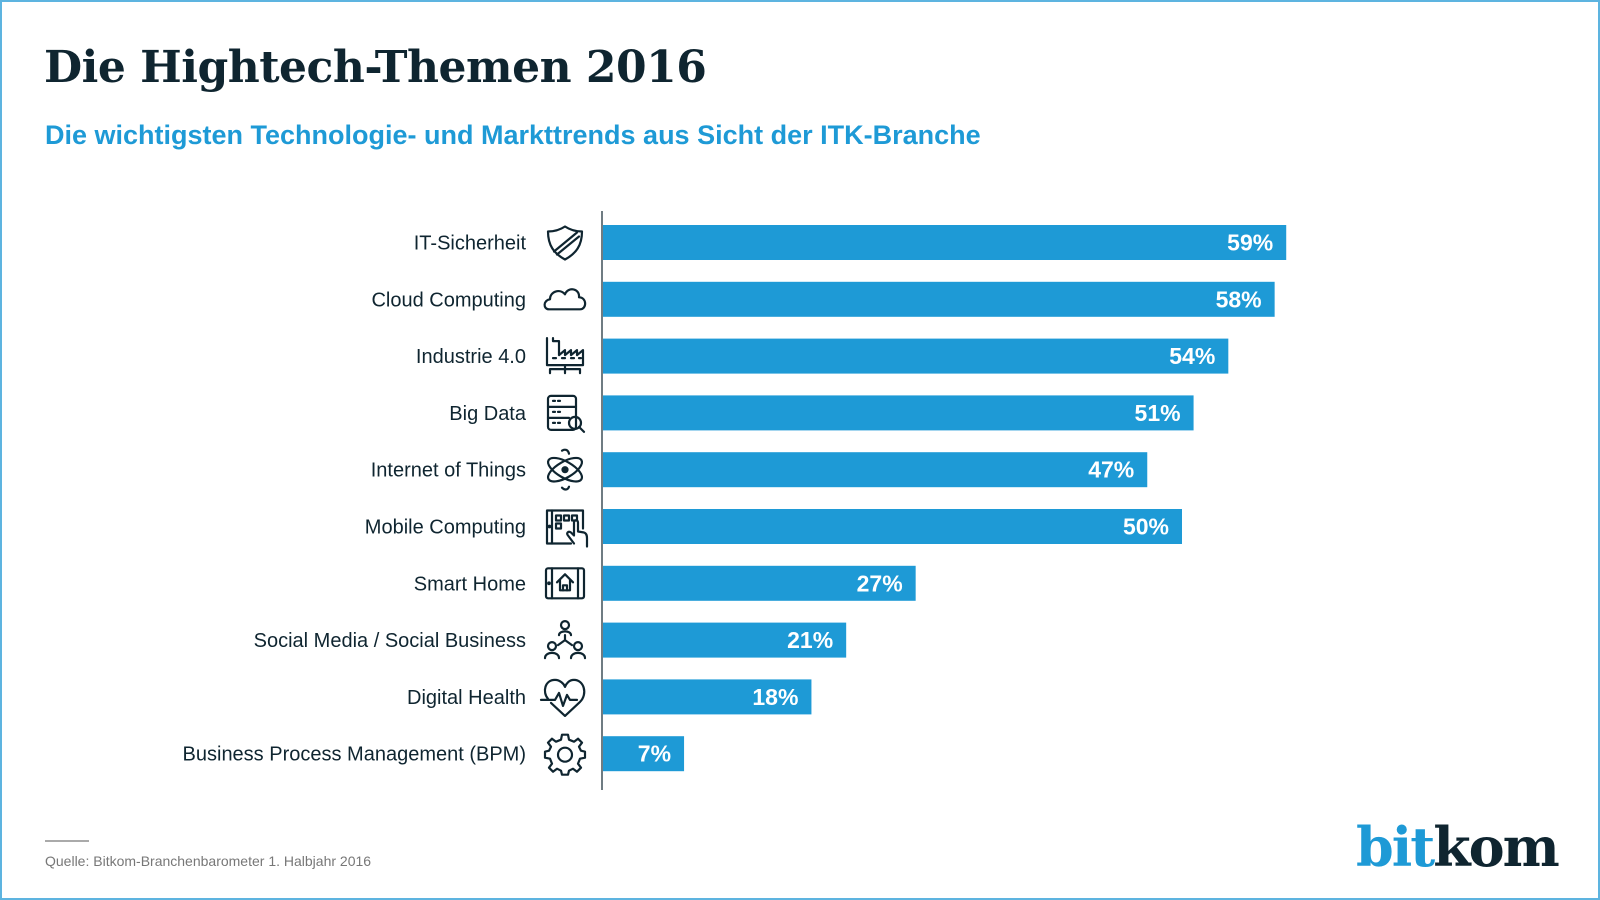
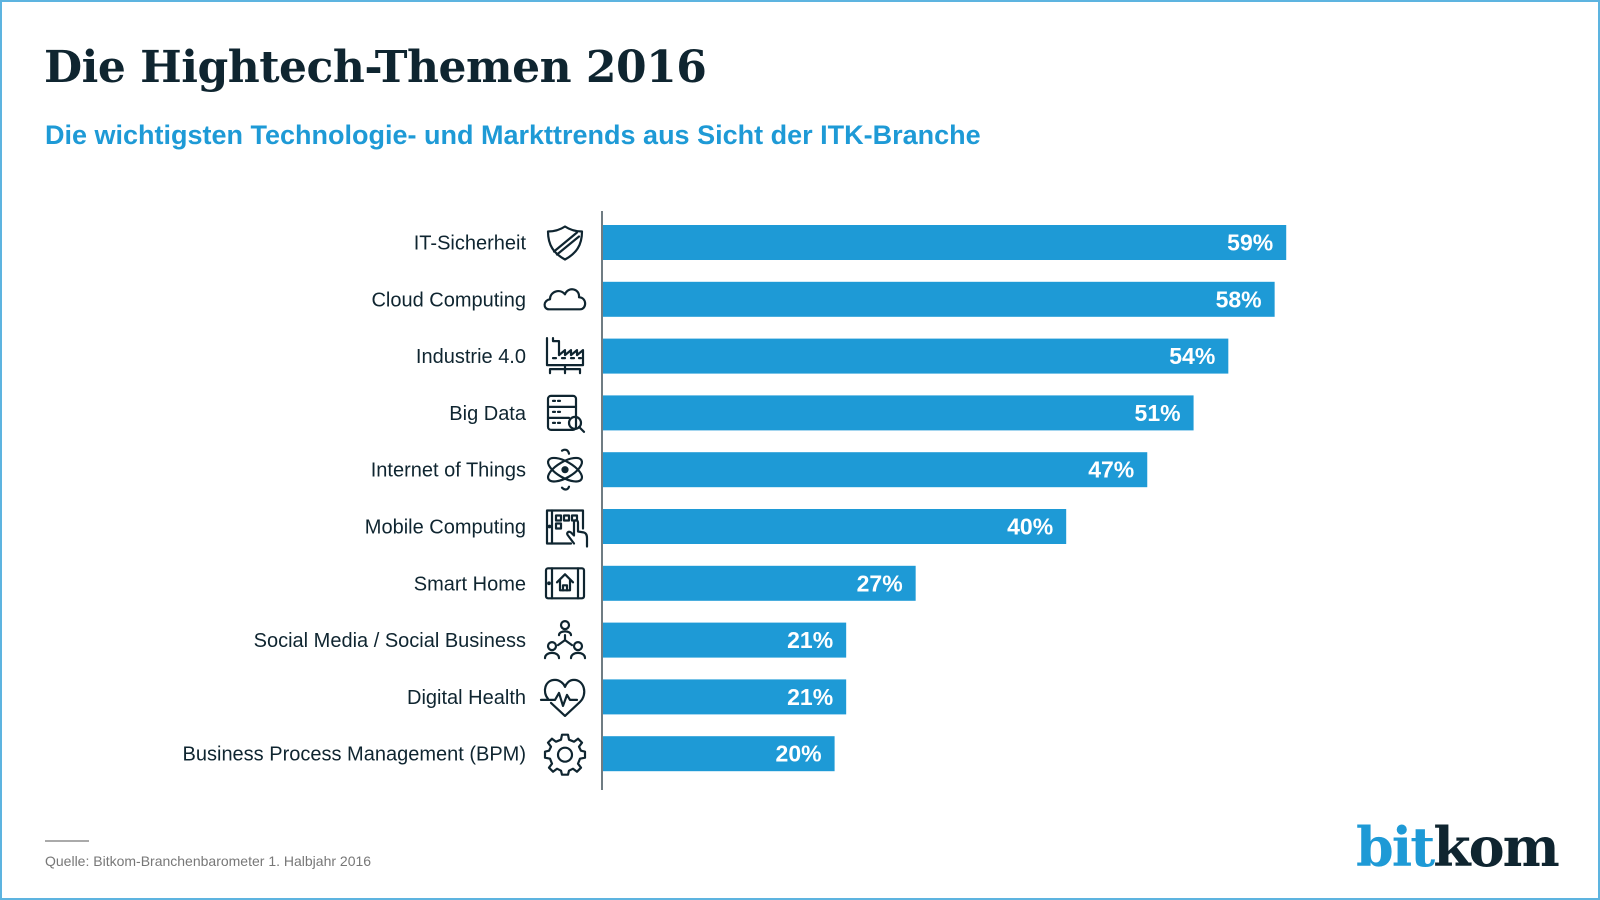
Mobile Computing: 50% -> 40%
Digital Health: 18% -> 21%
Business Process Management (BPM): 7% -> 20%
